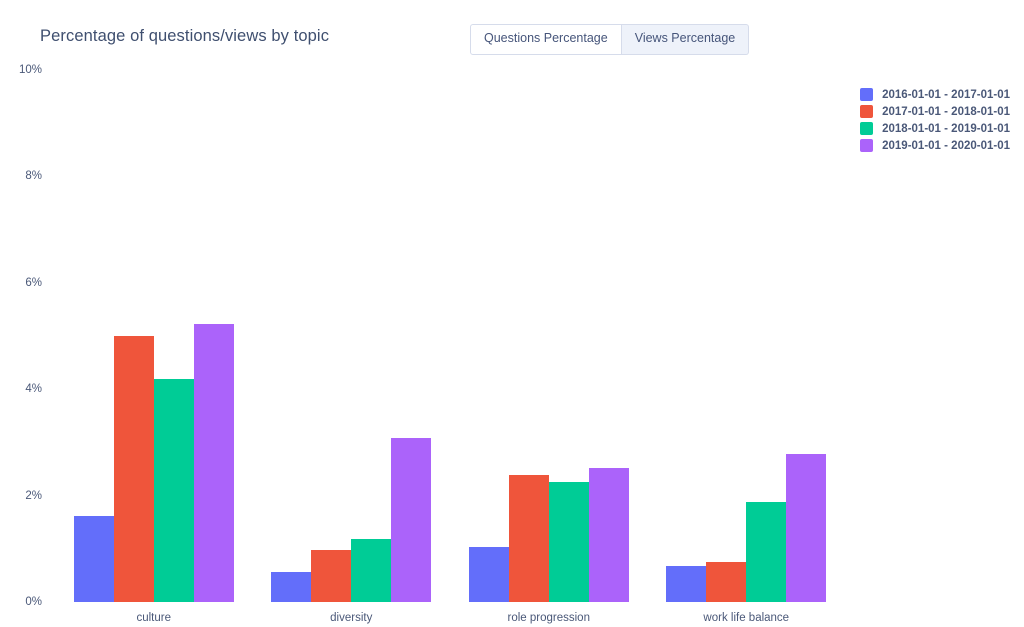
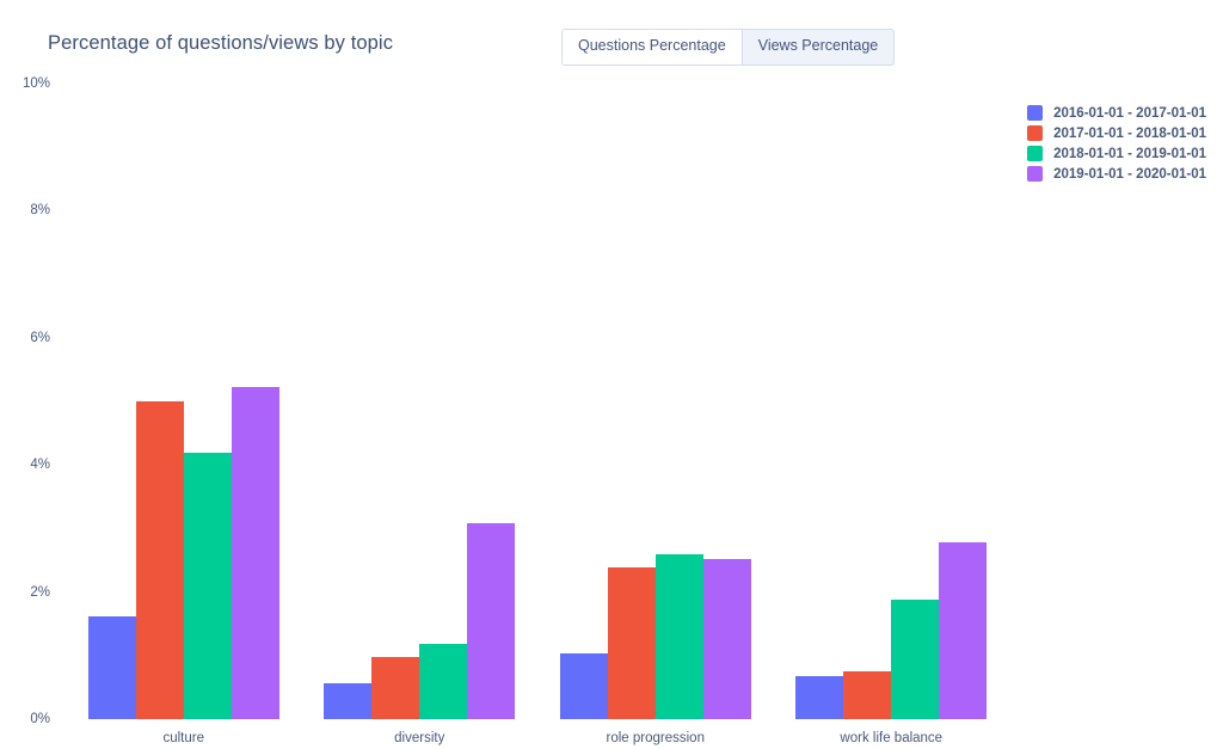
2018-01-01 - 2019-01-01/role progression: 2.2% -> 2.6%
